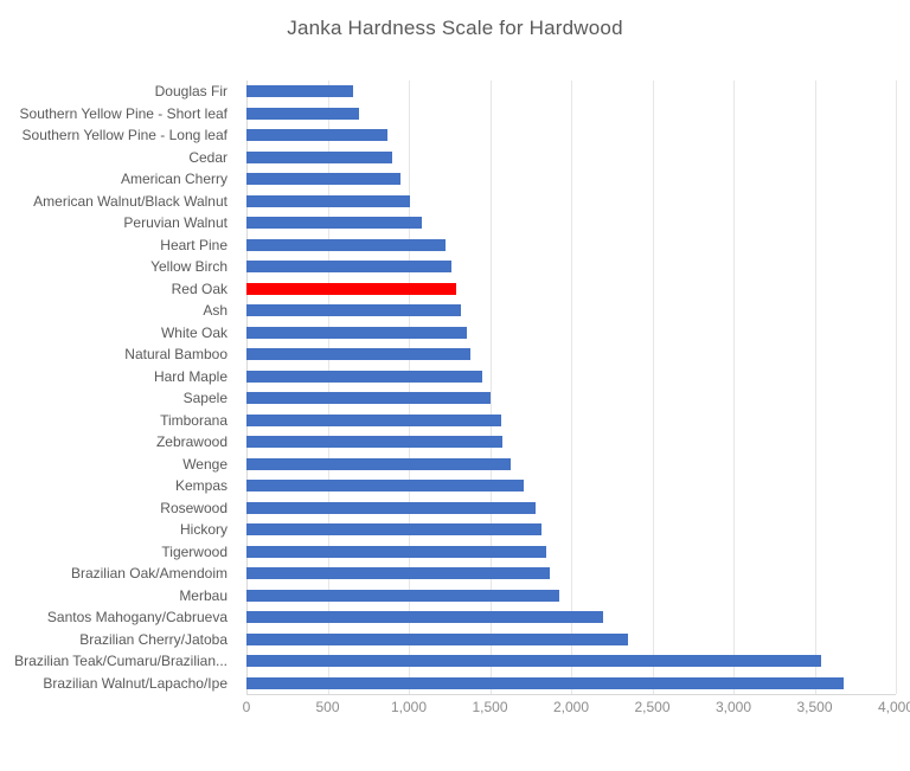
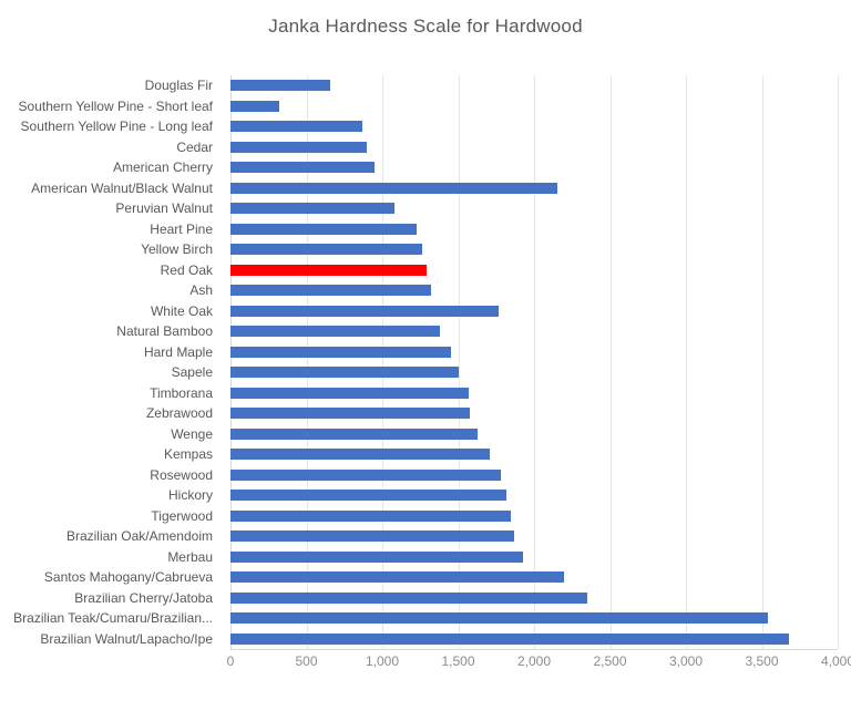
Southern Yellow Pine - Short leaf: 690 -> 320
American Walnut/Black Walnut: 1010 -> 2150
White Oak: 1360 -> 1770
